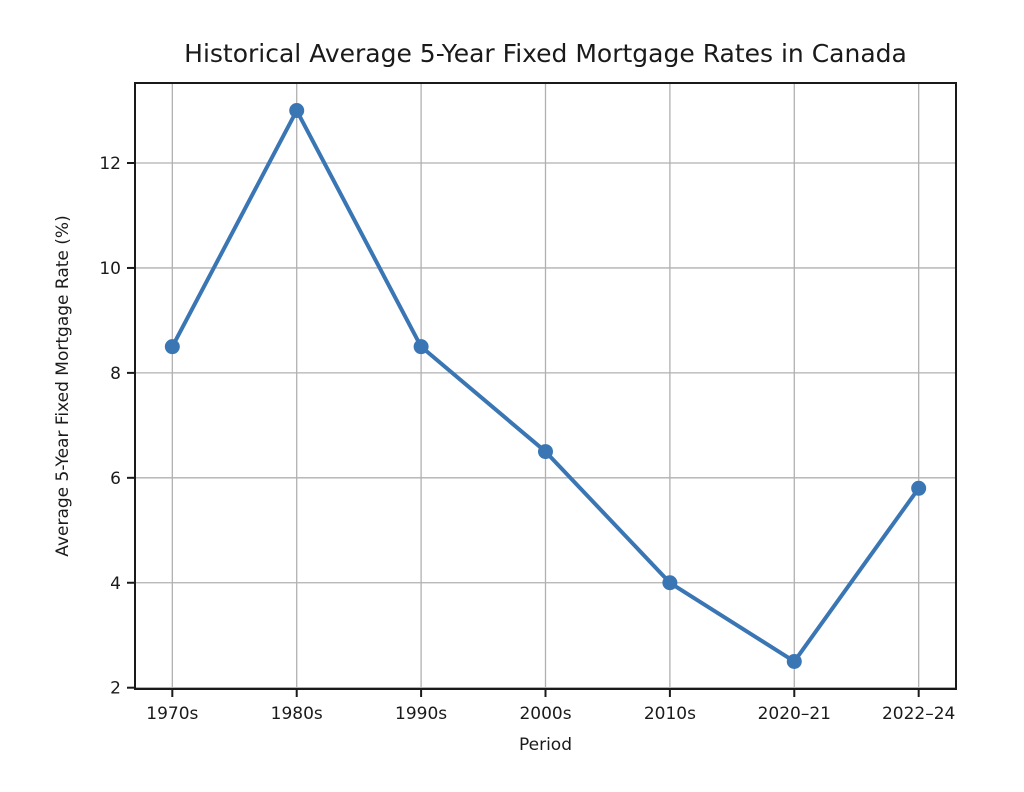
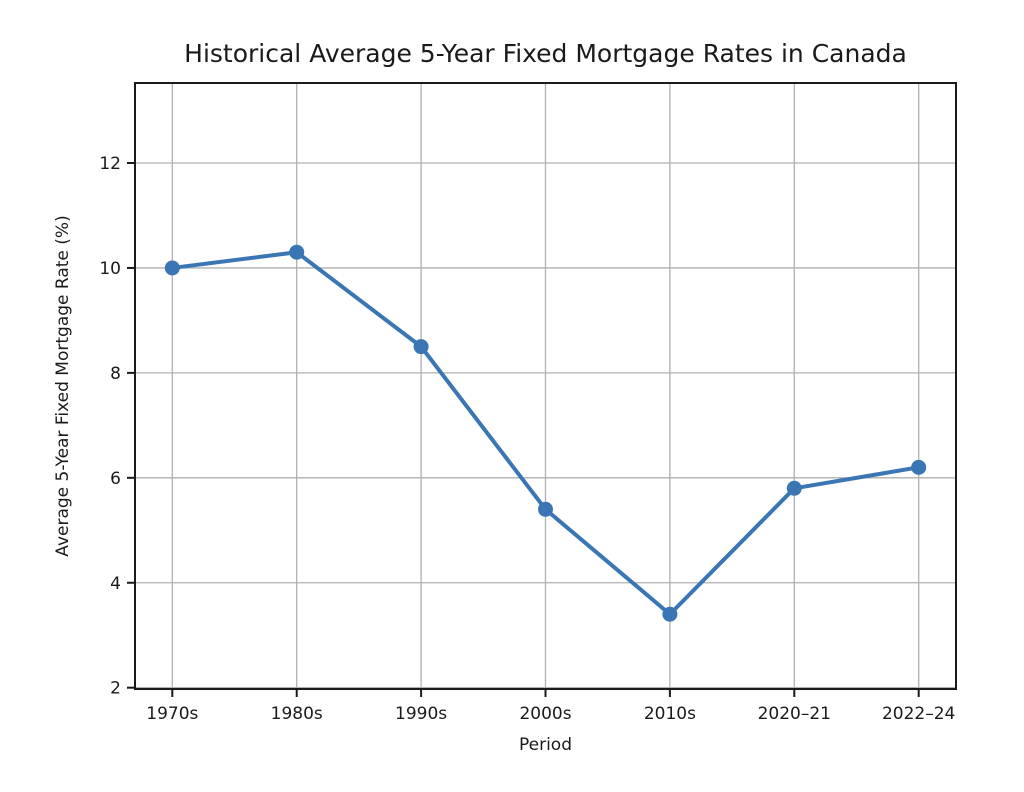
1970s: 8.5 -> 10.0
1980s: 13.0 -> 10.3
2000s: 6.5 -> 5.4
2010s: 4.0 -> 3.4
2020–21: 2.5 -> 5.8
2022–24: 5.8 -> 6.2
